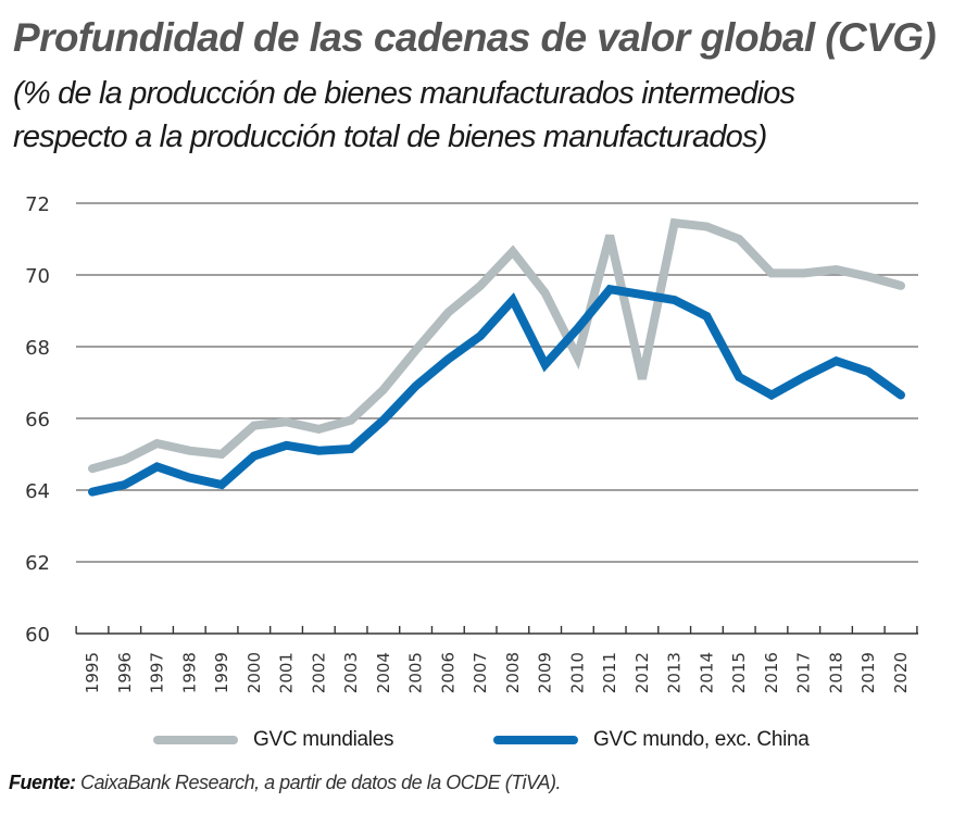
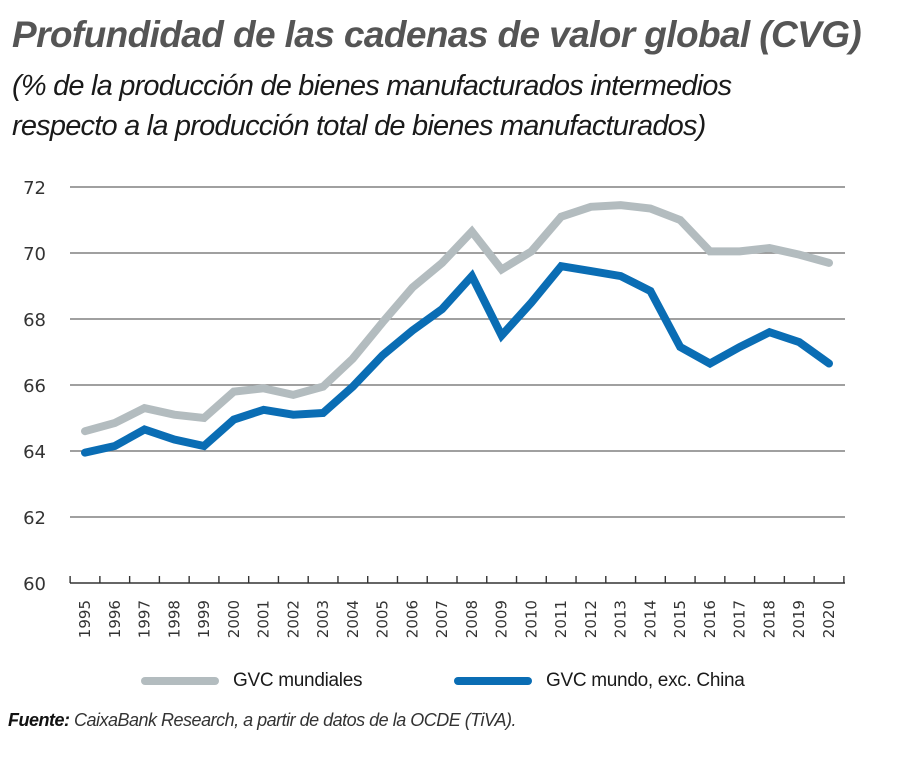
GVC mundiales/2010: 67.7 -> 70.0
GVC mundiales/2012: 67.1 -> 71.4
